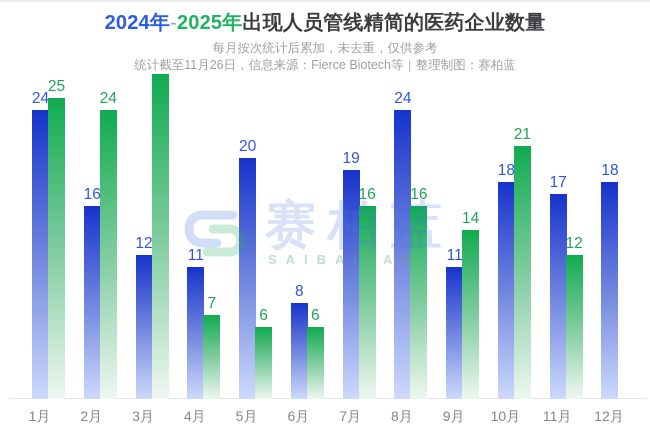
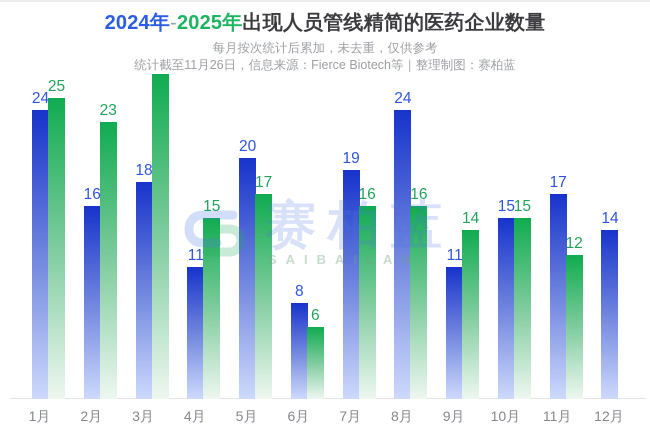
2025年/2月: 24 -> 23
2024年/3月: 12 -> 18
2025年/4月: 7 -> 15
2025年/5月: 6 -> 17
2024年/10月: 18 -> 15
2025年/10月: 21 -> 15
2024年/12月: 18 -> 14
